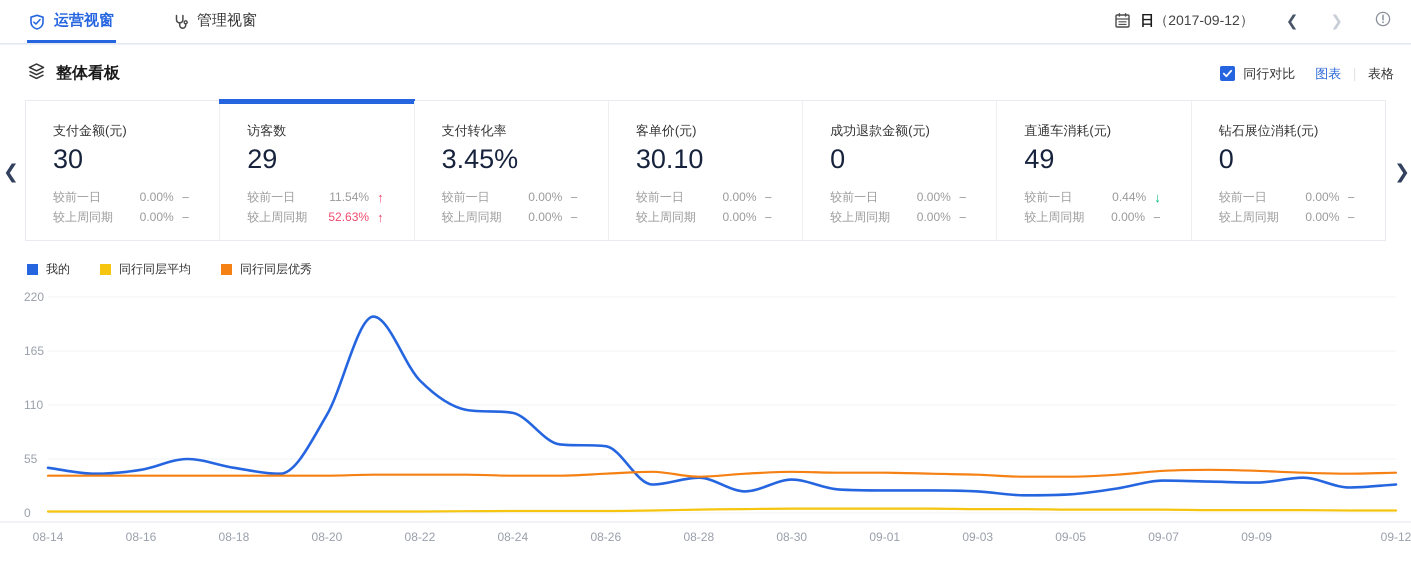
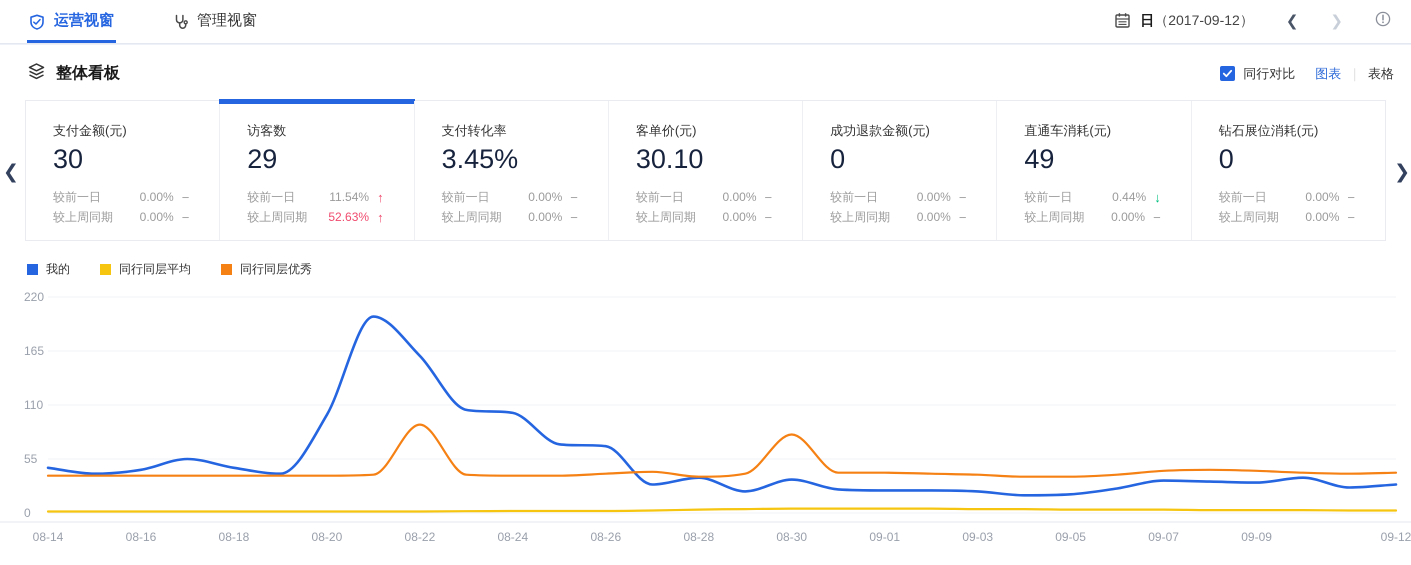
我的/08-22: 140 -> 160
同行同层优秀/08-22: 40 -> 90
同行同层优秀/08-30: 40 -> 80
